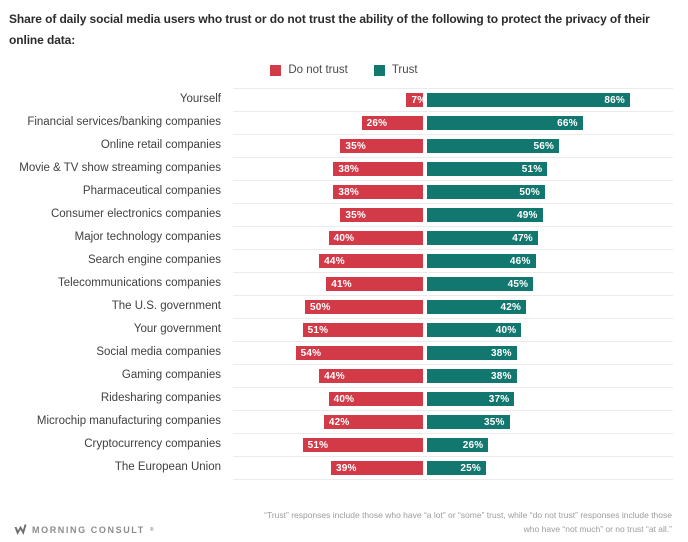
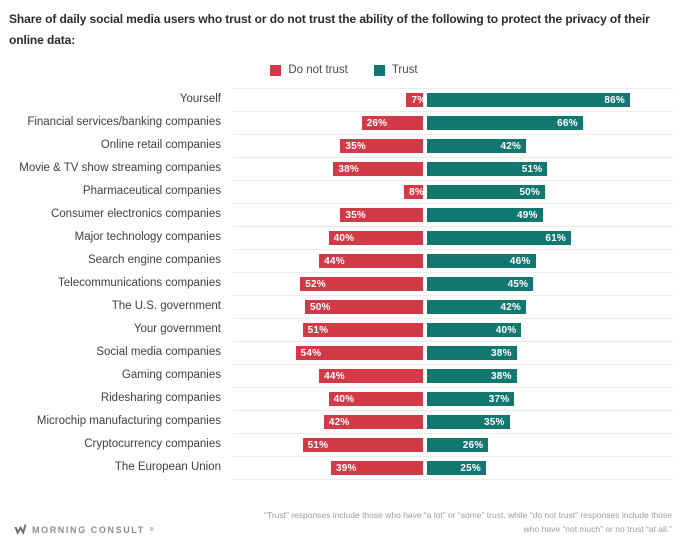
Trust/Online retail companies: 56% -> 42%
Do not trust/Pharmaceutical companies: 38% -> 8%
Trust/Major technology companies: 47% -> 61%
Do not trust/Telecommunications companies: 41% -> 52%
